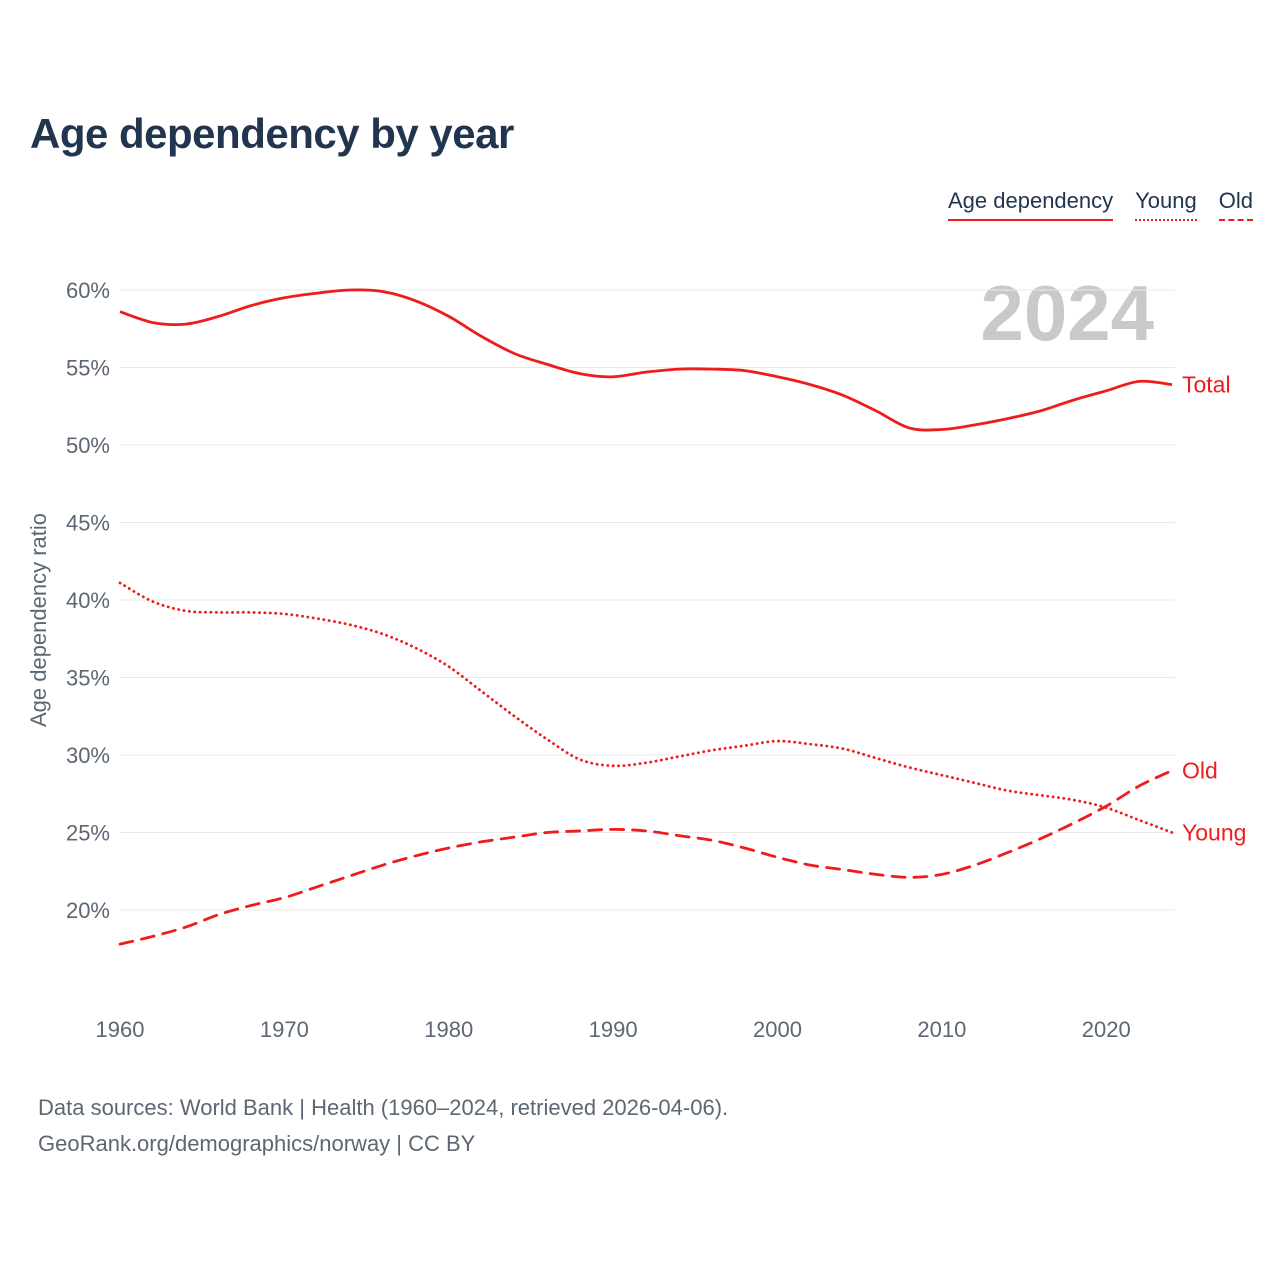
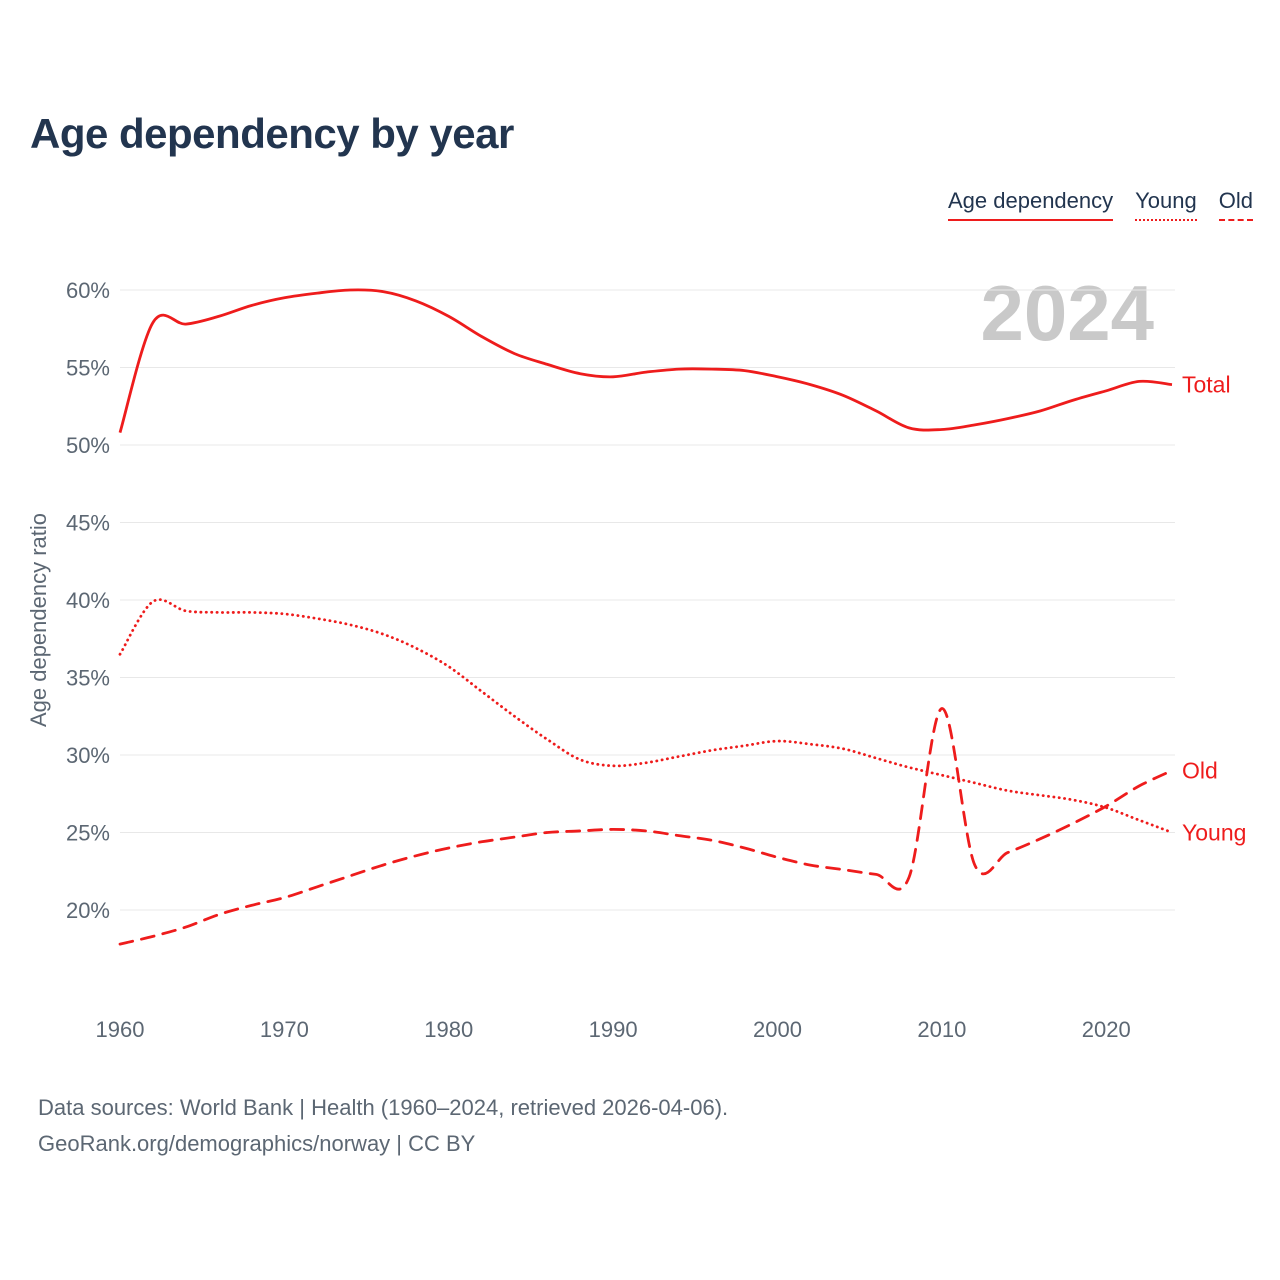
Total/1960: 58.6% -> 50.8%
Young/1960: 41.1% -> 36.5%
Old/2010: 22.3% -> 33.0%
